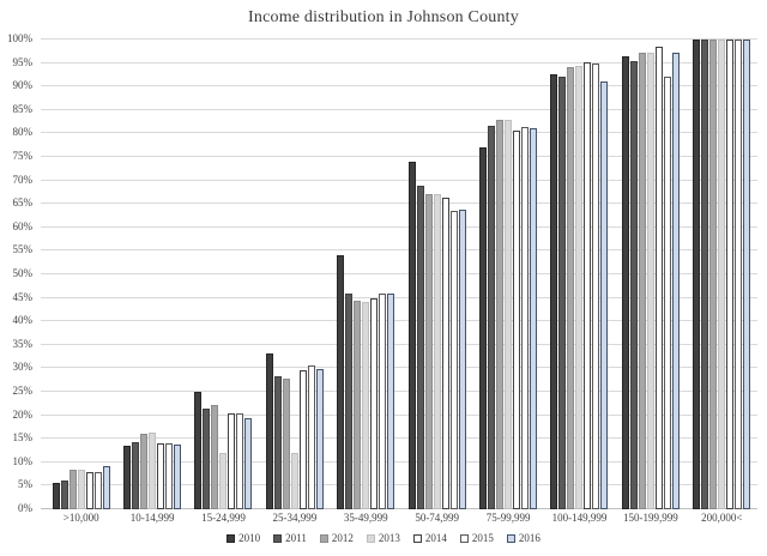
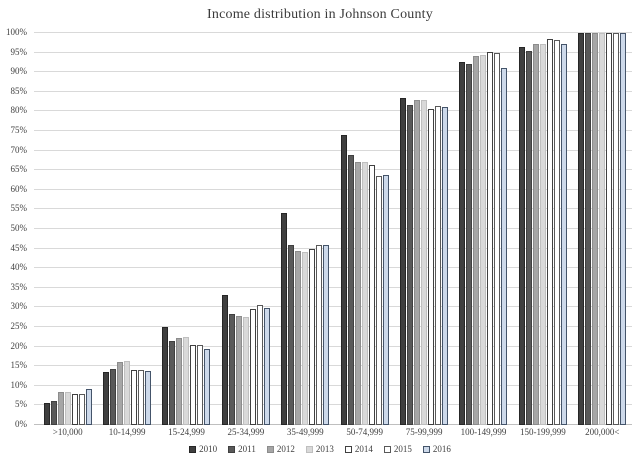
2013/15-24,999: 12% -> 22%
2013/25-34,999: 12% -> 28%
2010/75-99,999: 77% -> 84%
2015/150-199,999: 92% -> 98%
